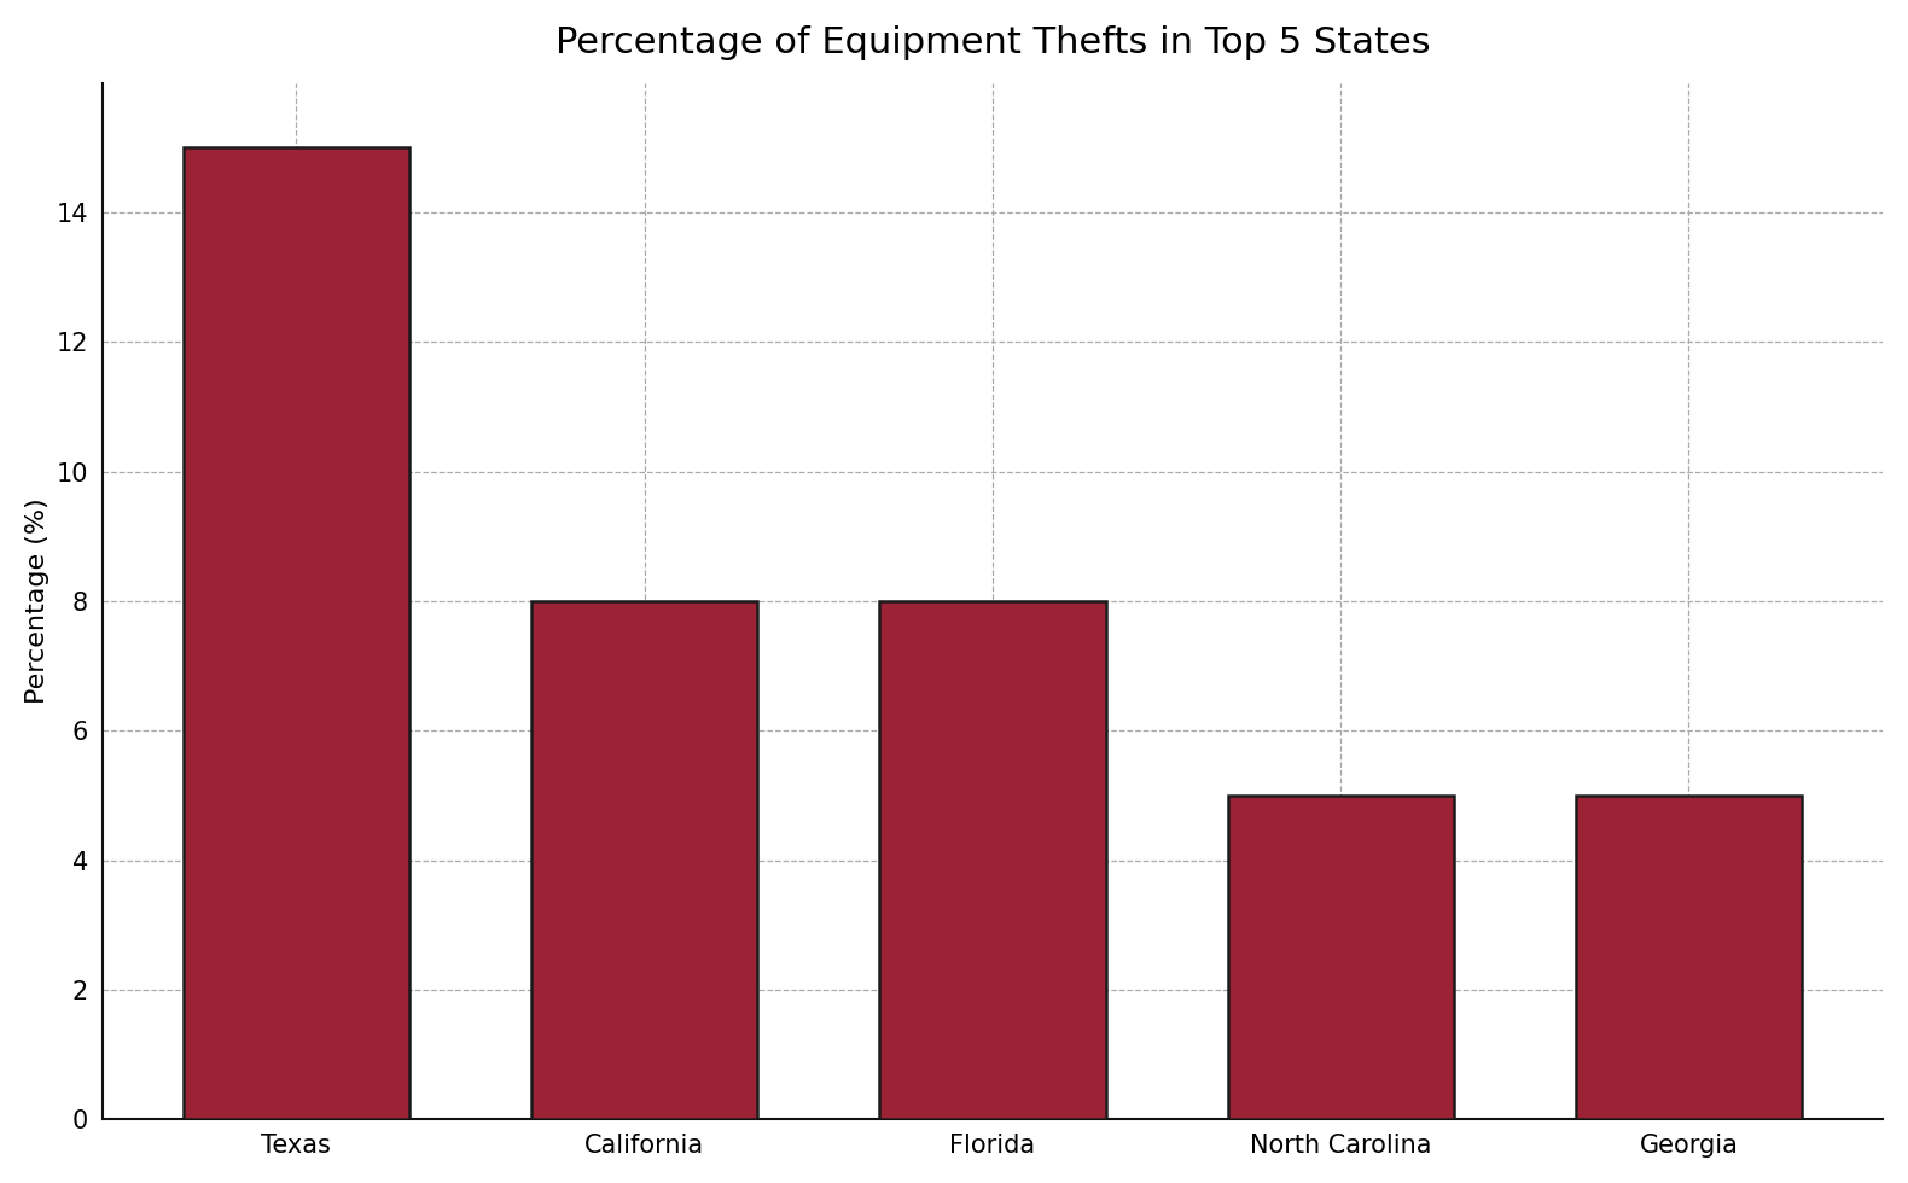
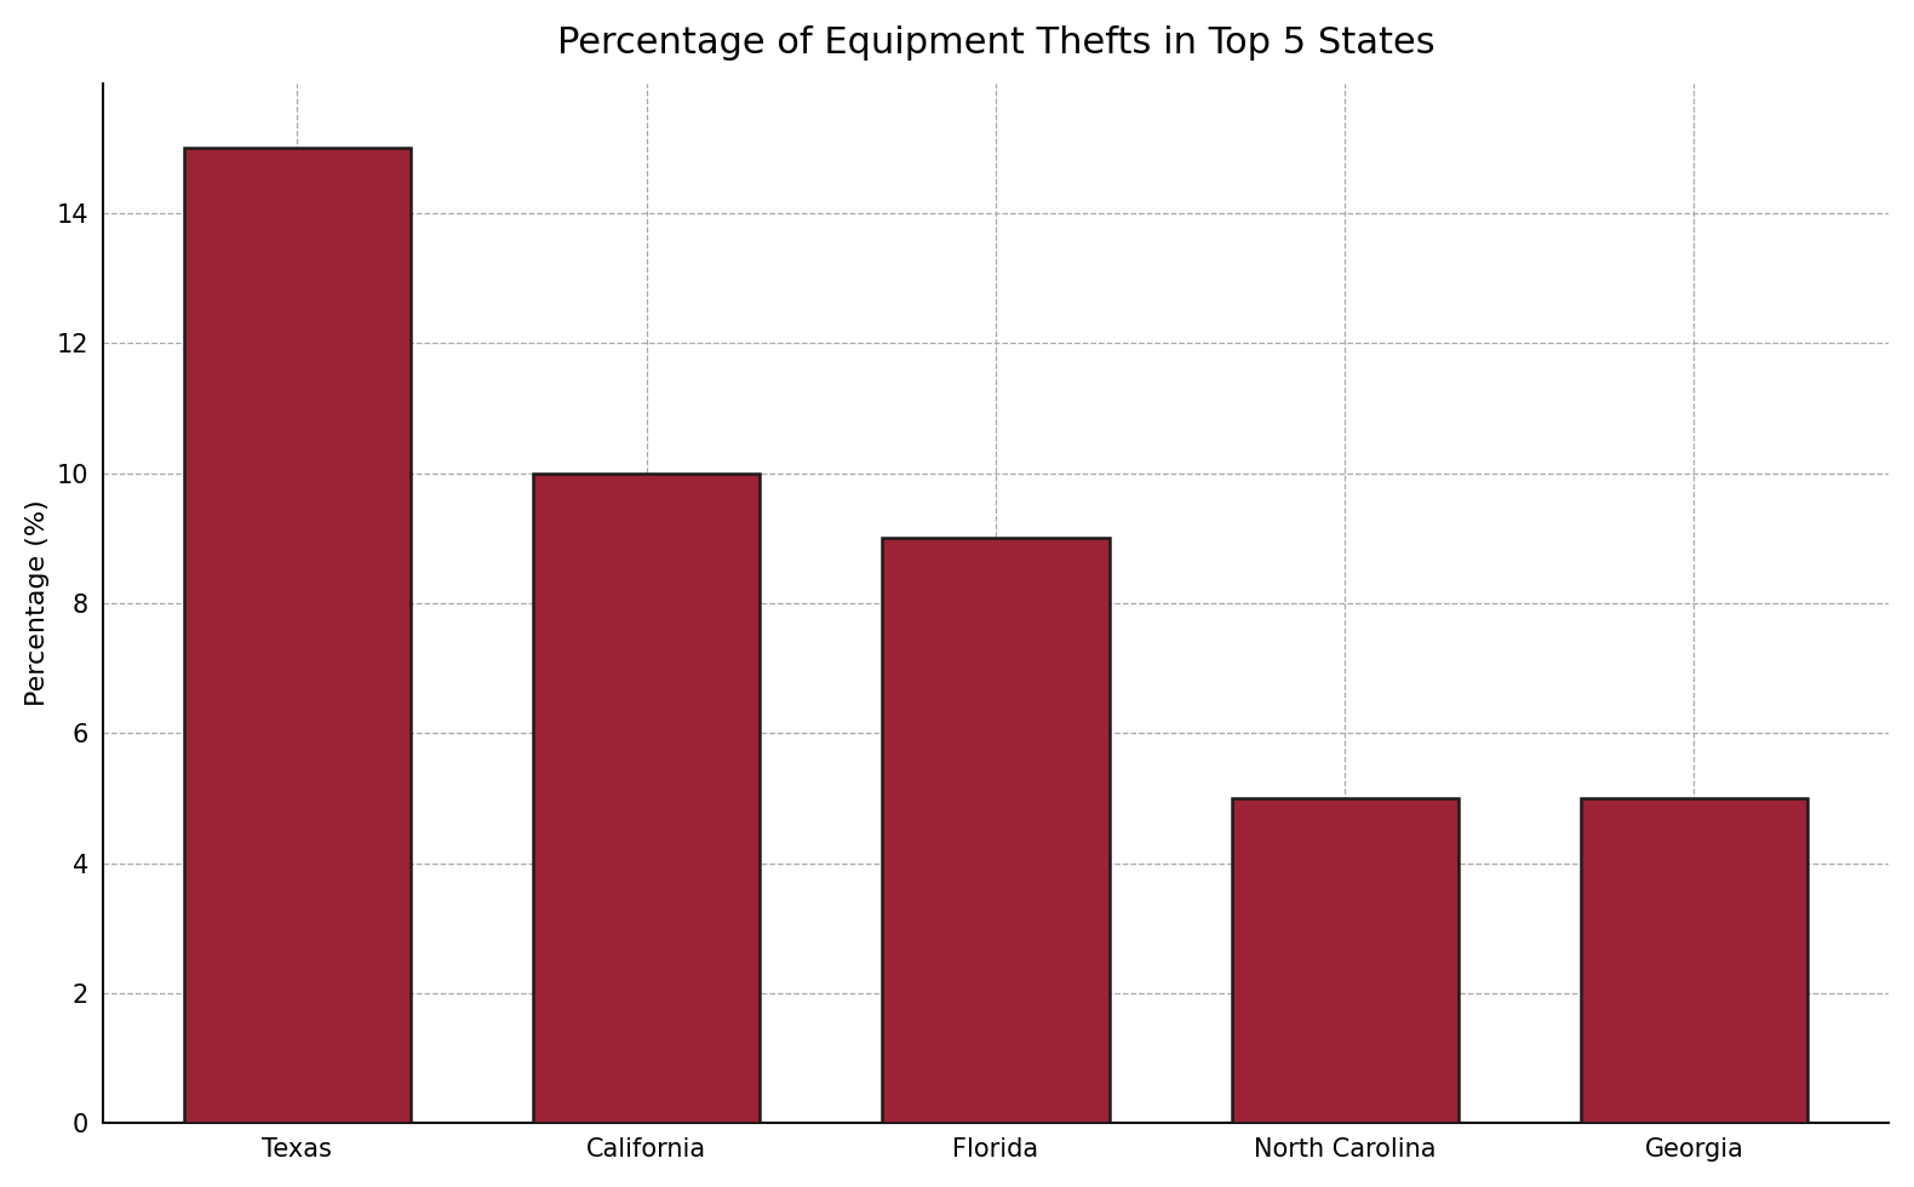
California: 8 -> 10
Florida: 8 -> 9
